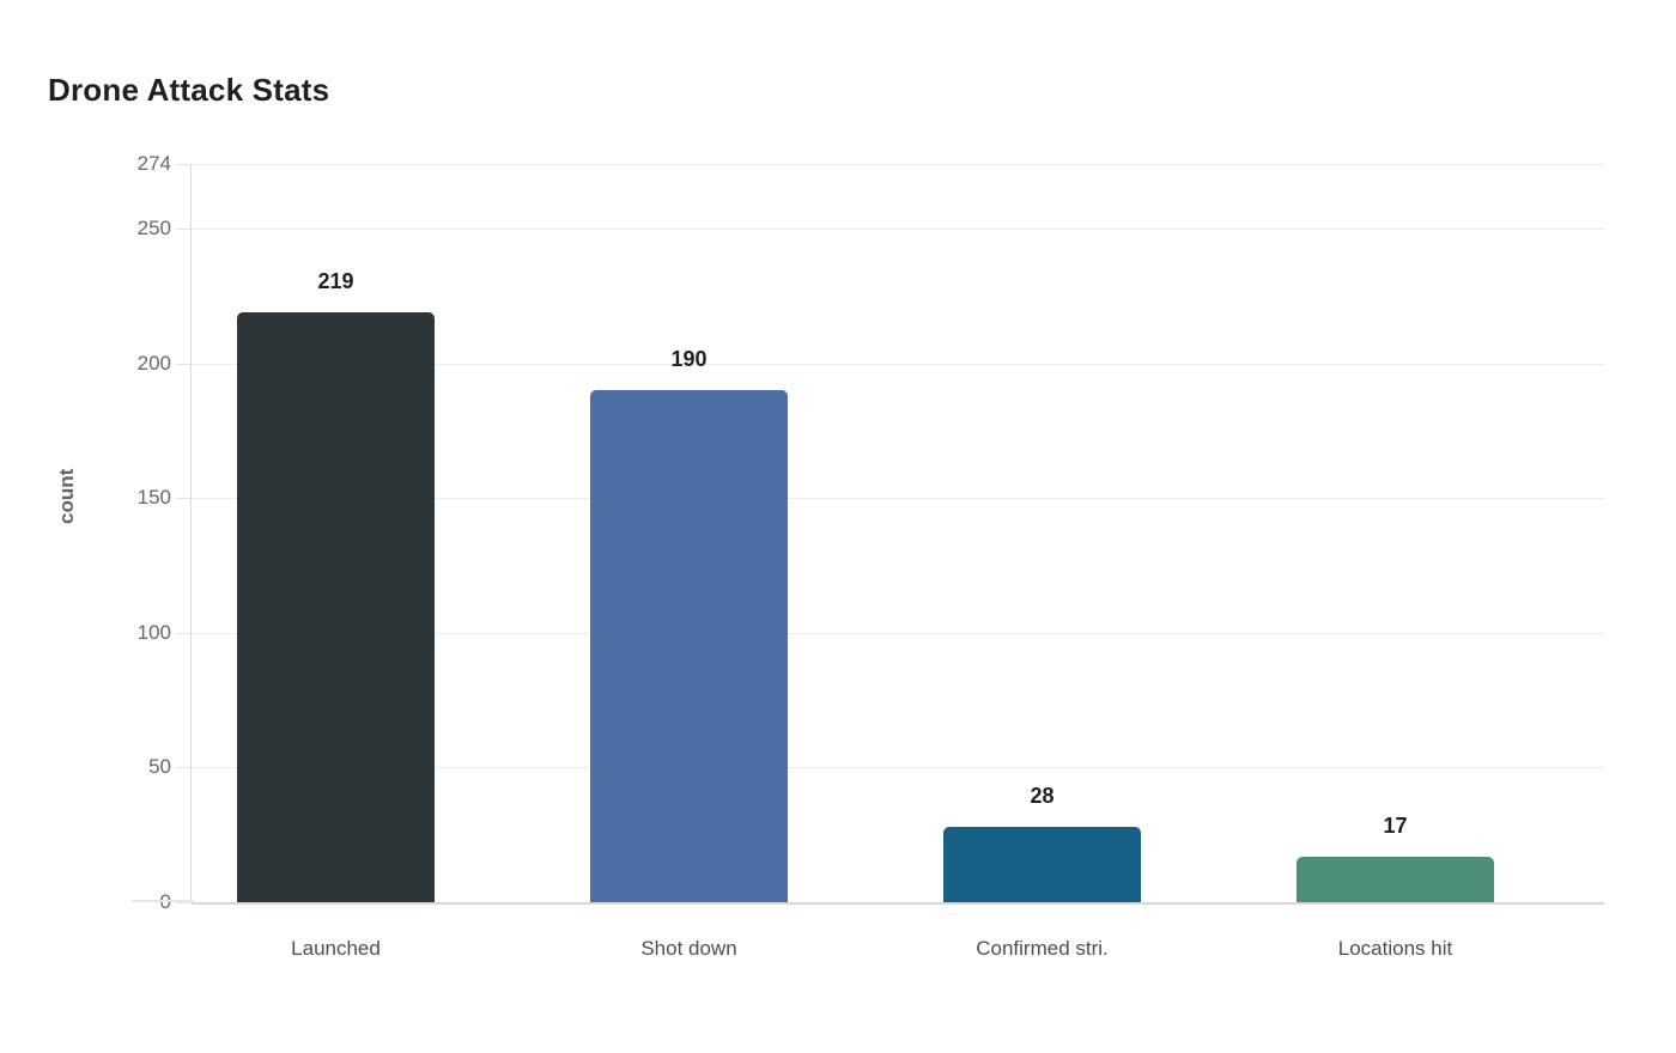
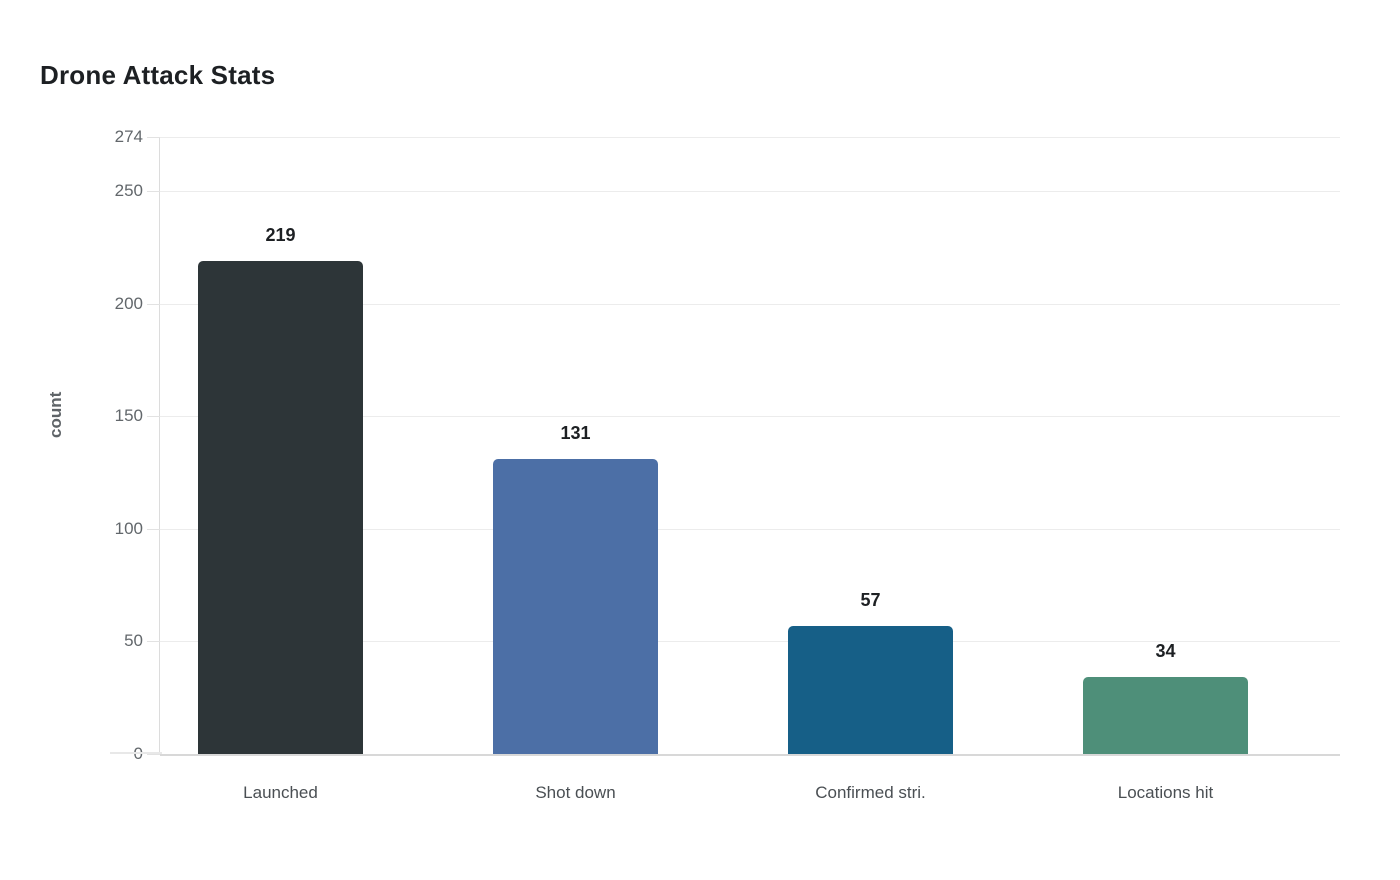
Shot down: 190 -> 131
Confirmed stri.: 28 -> 57
Locations hit: 17 -> 34
